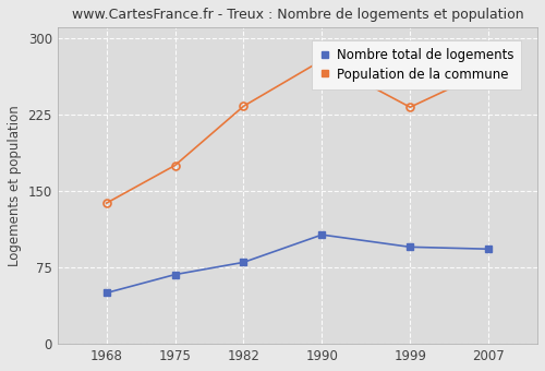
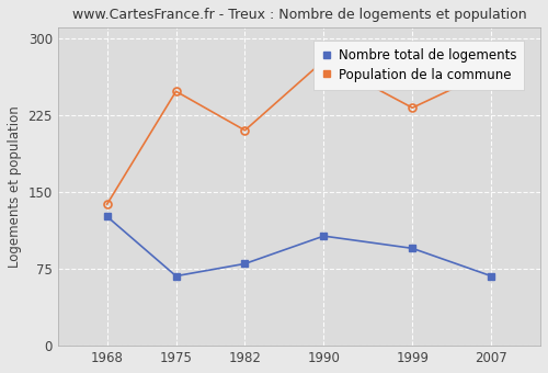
Nombre total de logements/1968: 50 -> 126
Population de la commune/1975: 175 -> 248
Population de la commune/1982: 233 -> 210
Nombre total de logements/2007: 93 -> 68
